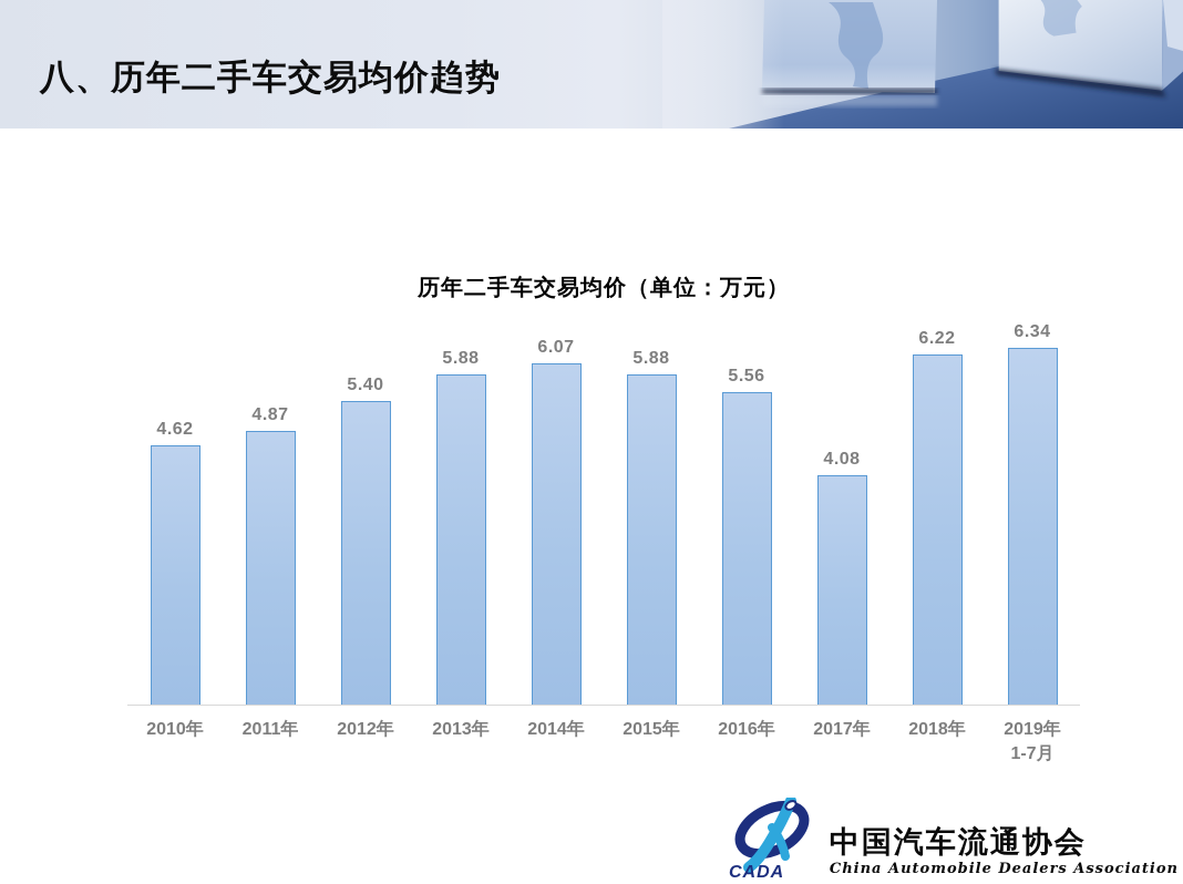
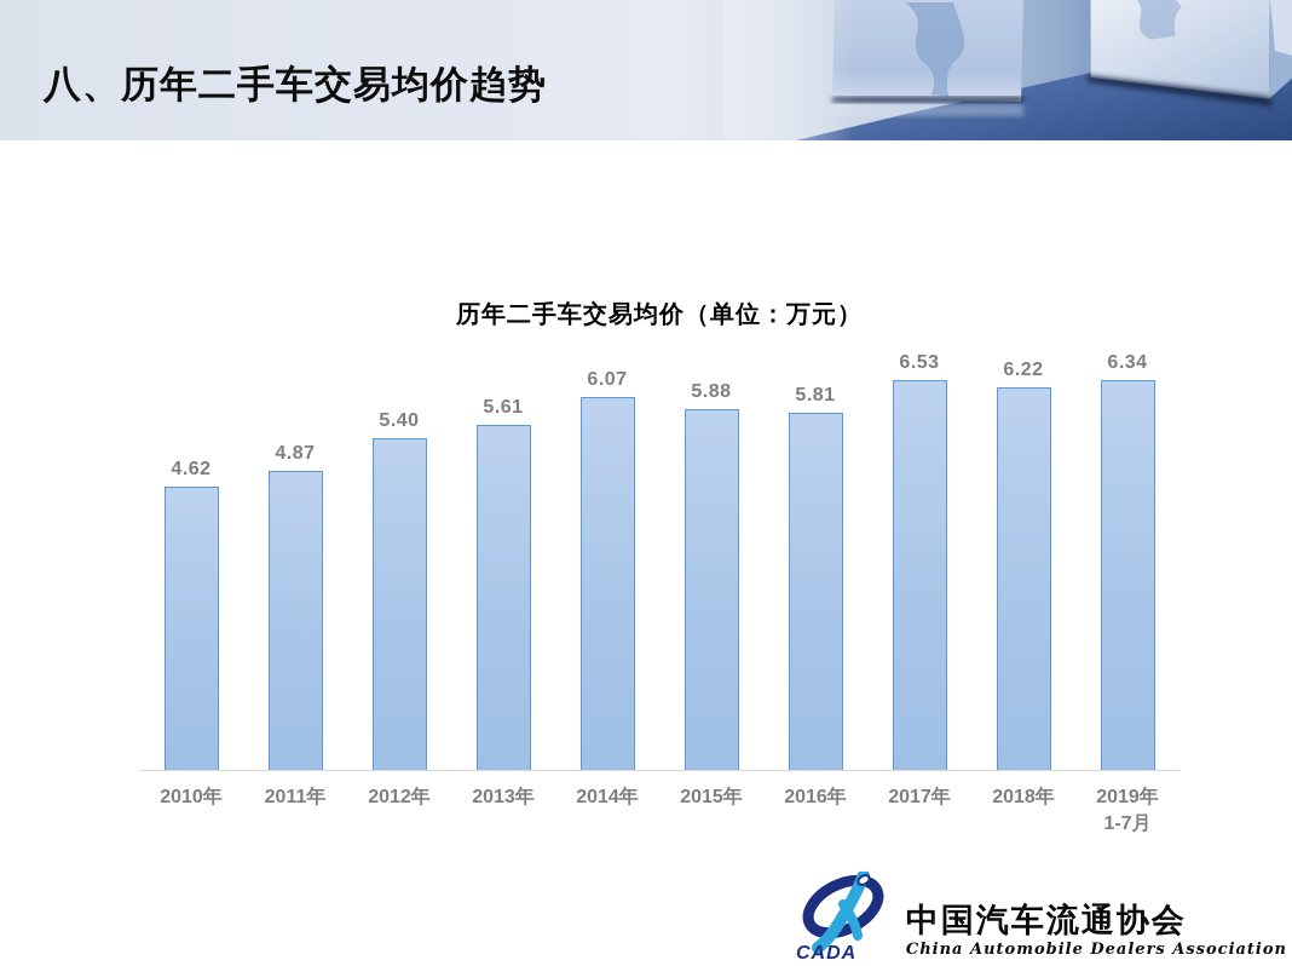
2013年: 5.88 -> 5.61
2016年: 5.56 -> 5.81
2017年: 4.08 -> 6.53
